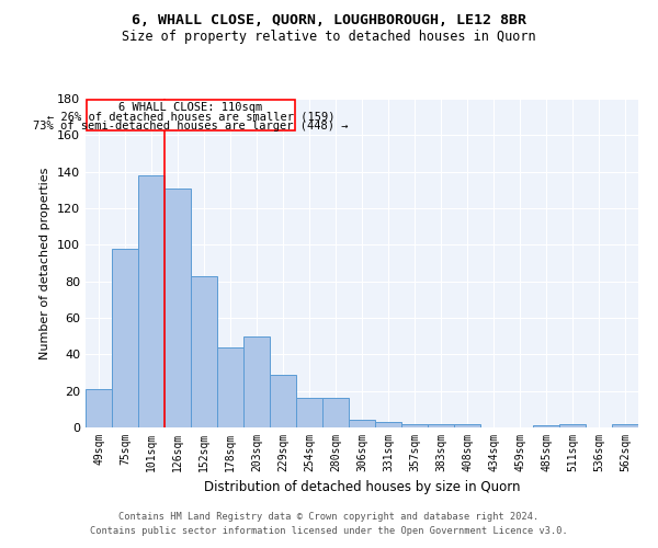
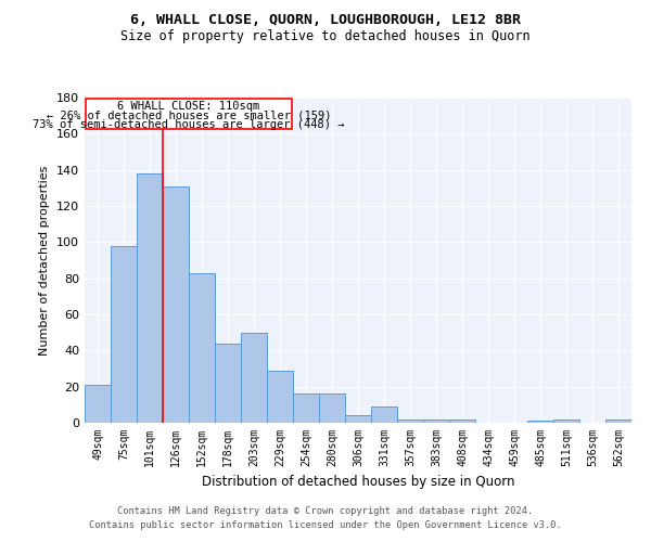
331sqm: 3 -> 9
